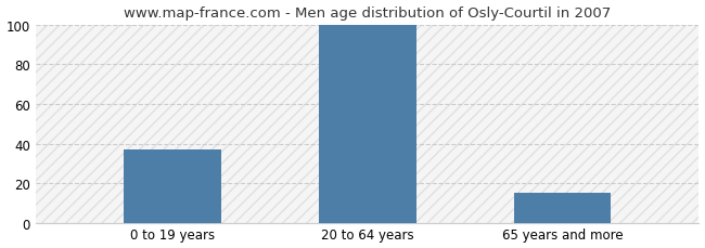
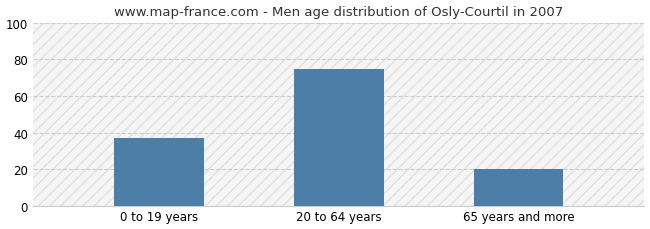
20 to 64 years: 100 -> 75
65 years and more: 15 -> 20
